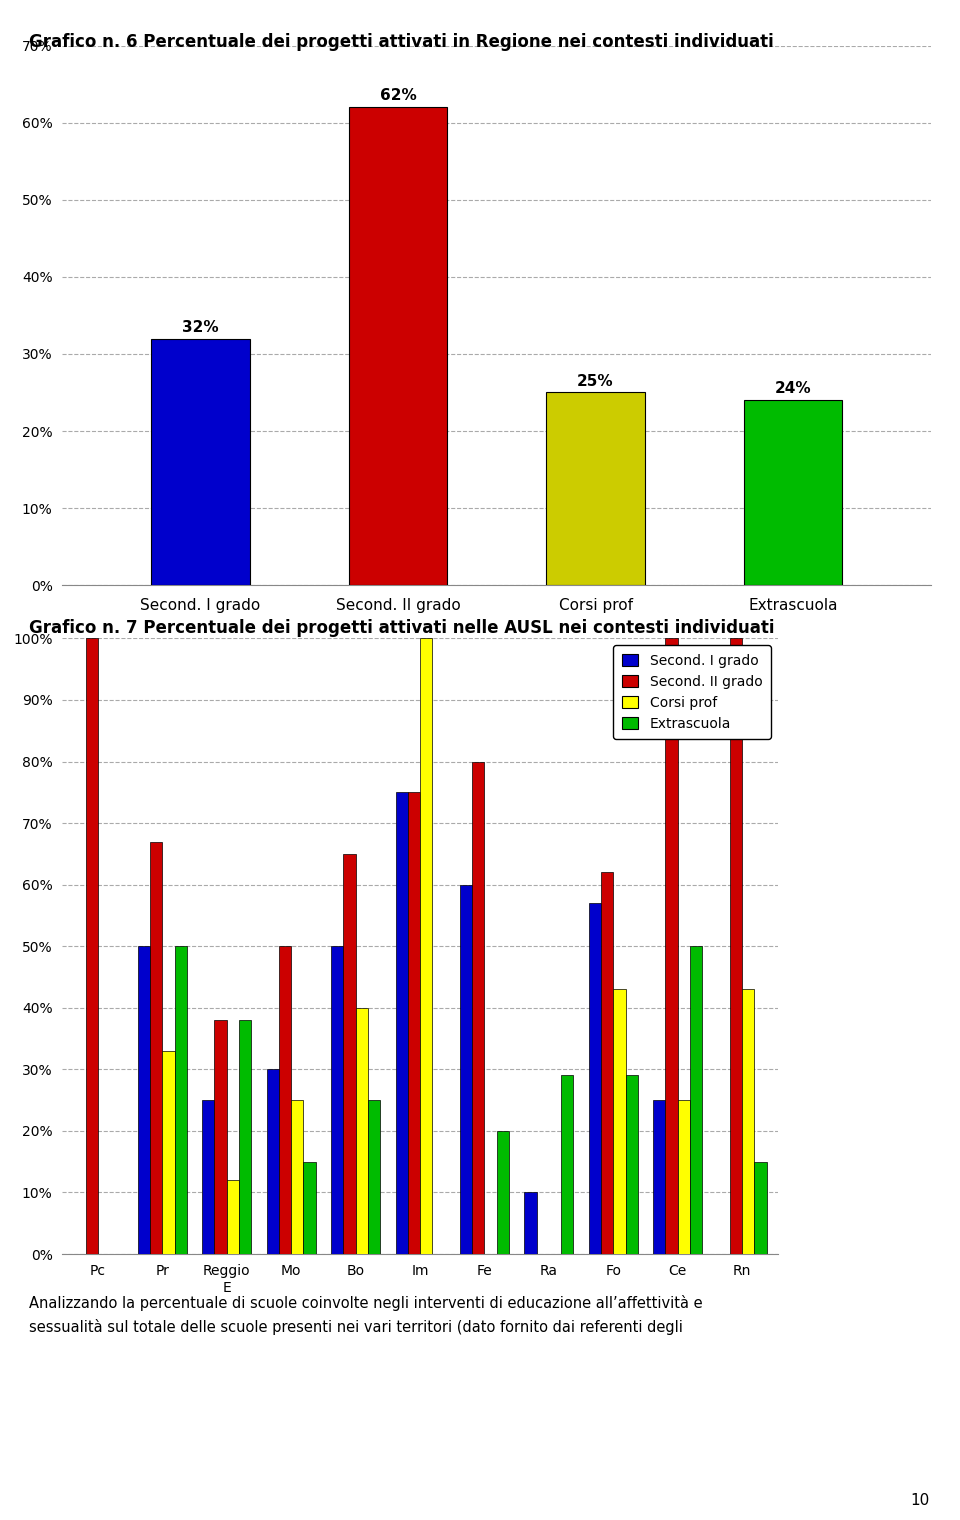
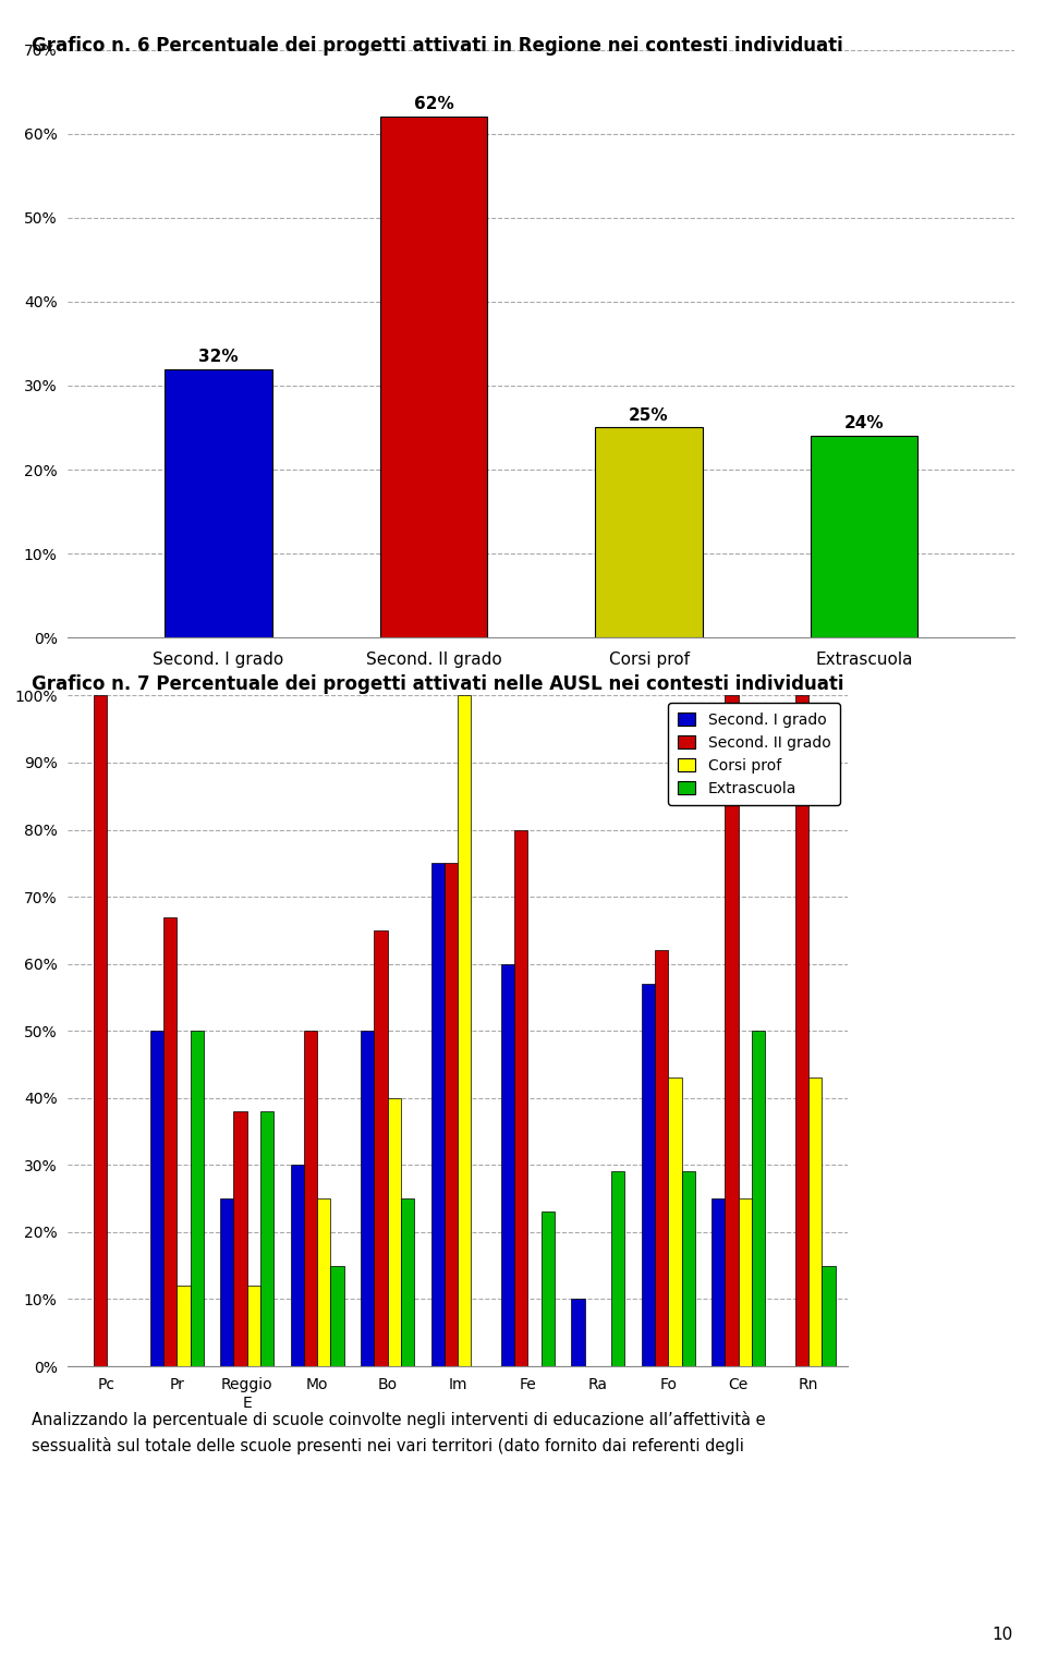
Corsi prof/Pr: 33% -> 12%
Extrascuola/Fe: 20% -> 23%
